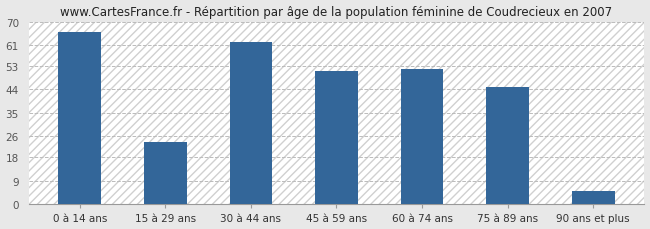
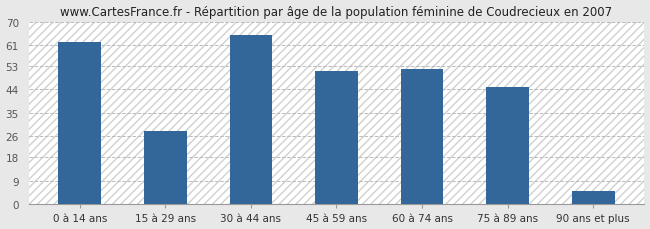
0 à 14 ans: 66 -> 62
15 à 29 ans: 24 -> 28
30 à 44 ans: 62 -> 65
